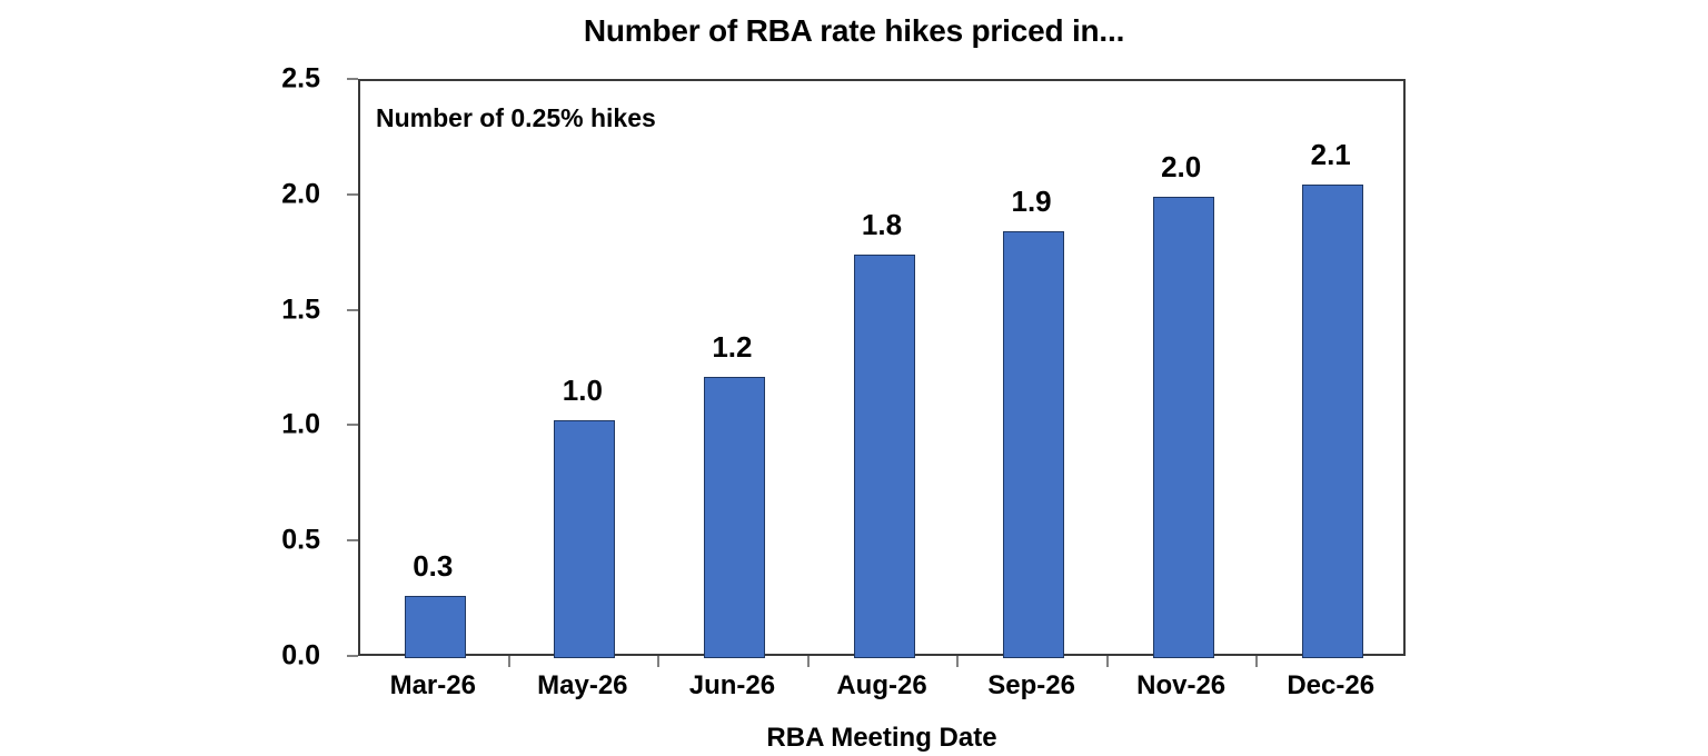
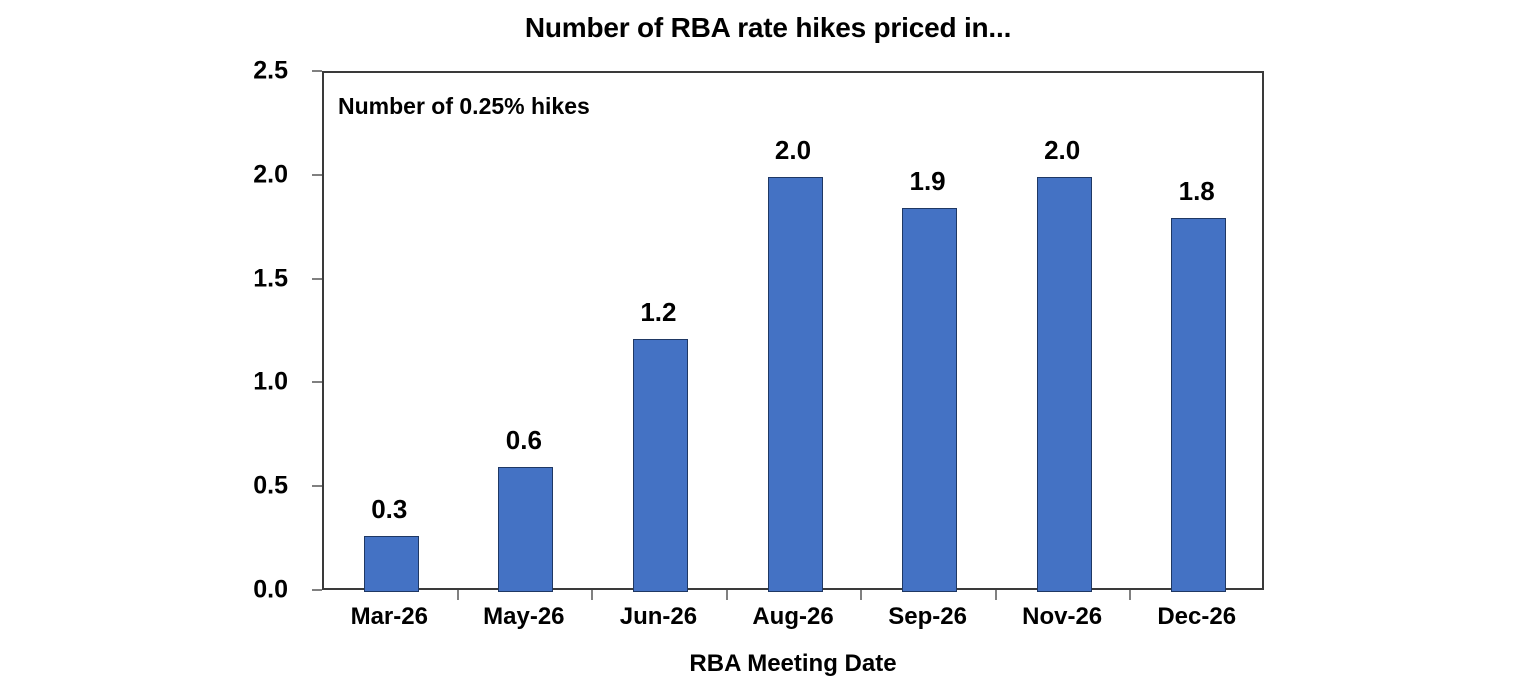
May-26: 1.0 -> 0.6
Aug-26: 1.8 -> 2.0
Dec-26: 2.1 -> 1.8
